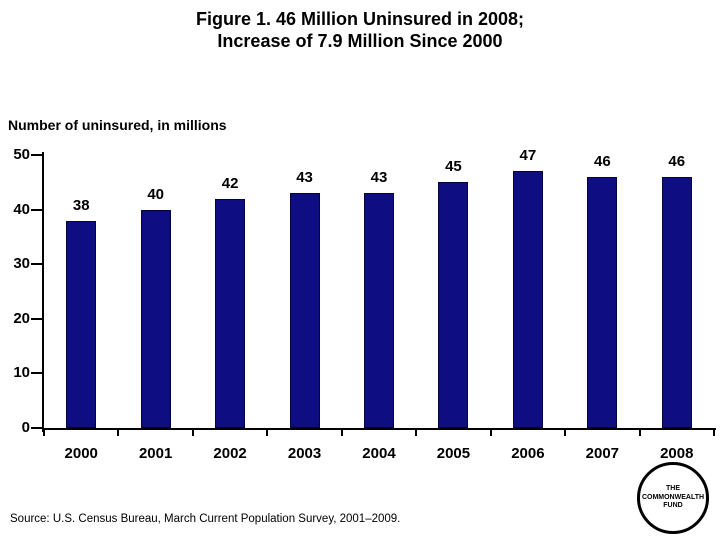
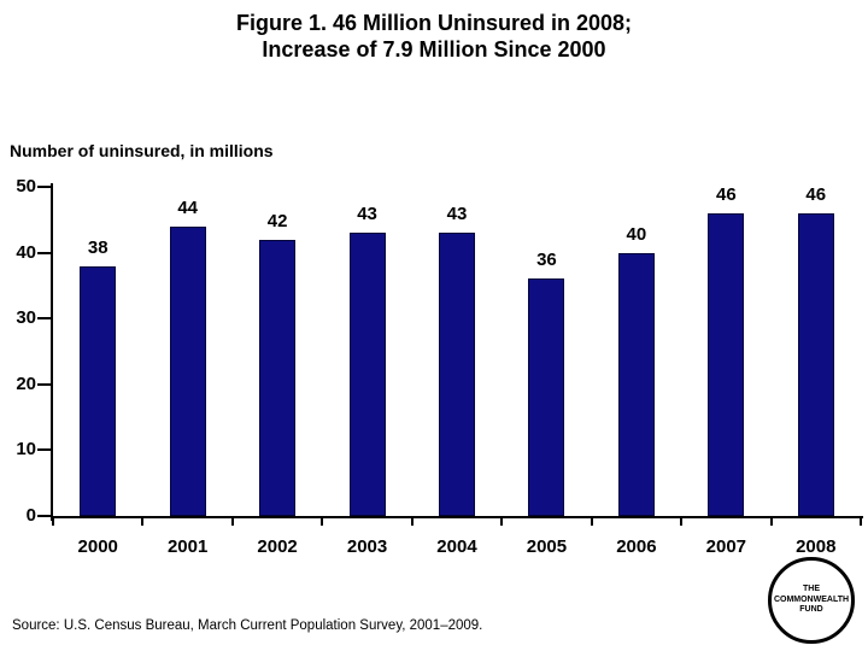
2001: 40 -> 44
2005: 45 -> 36
2006: 47 -> 40
